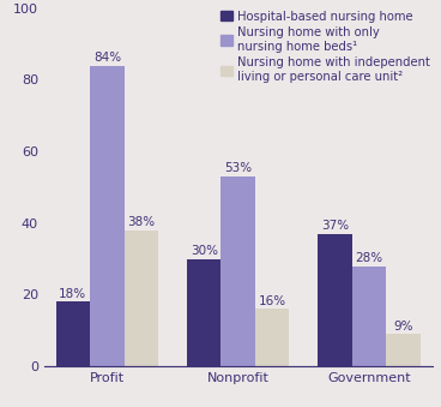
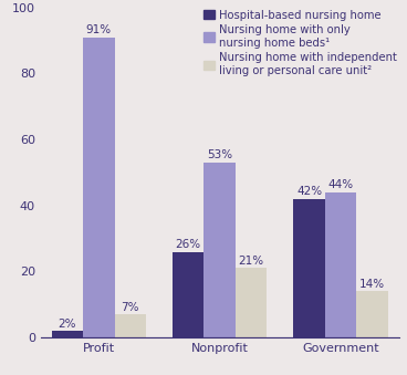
Hospital-based nursing home/Profit: 18% -> 2%
Nursing home with only nursing home beds¹/Profit: 84% -> 91%
Nursing home with independent living or personal care unit²/Profit: 38% -> 7%
Hospital-based nursing home/Nonprofit: 30% -> 26%
Nursing home with independent living or personal care unit²/Nonprofit: 16% -> 21%
Hospital-based nursing home/Government: 37% -> 42%
Nursing home with only nursing home beds¹/Government: 28% -> 44%
Nursing home with independent living or personal care unit²/Government: 9% -> 14%
